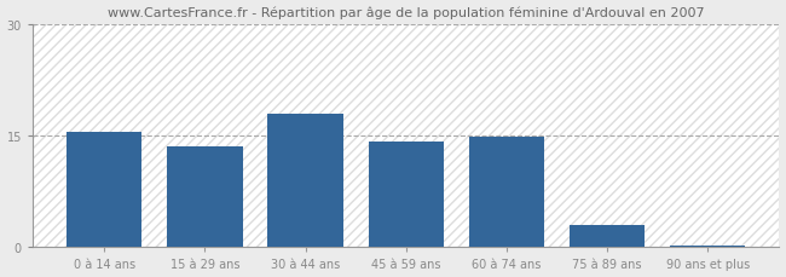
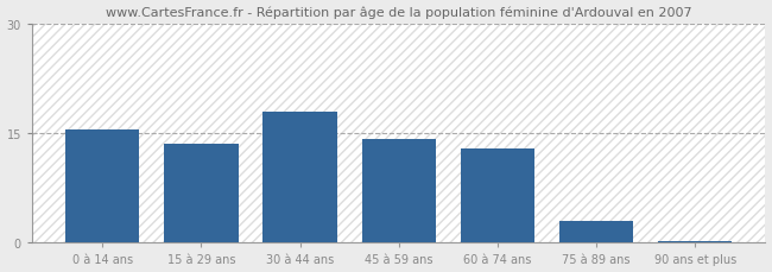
60 à 74 ans: 14.8 -> 13.0
